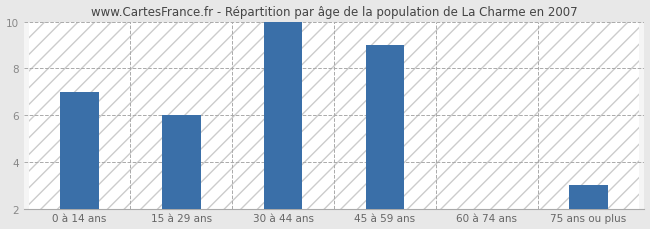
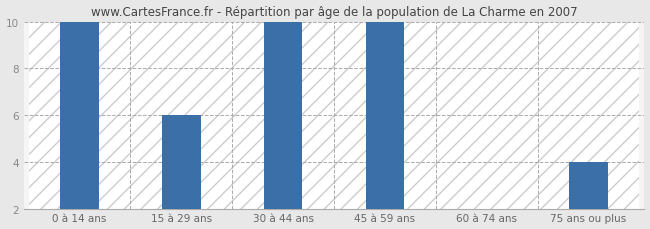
0 à 14 ans: 7 -> 10
45 à 59 ans: 9 -> 10
75 ans ou plus: 3 -> 4
